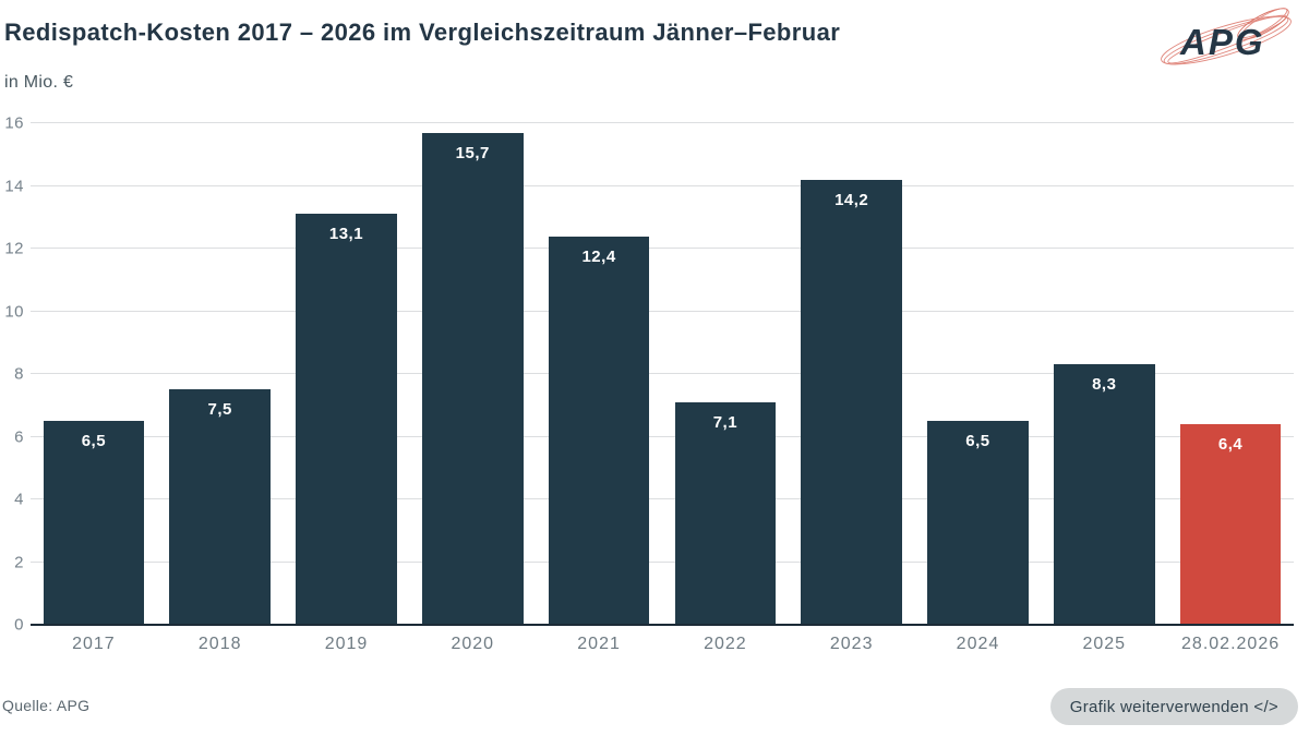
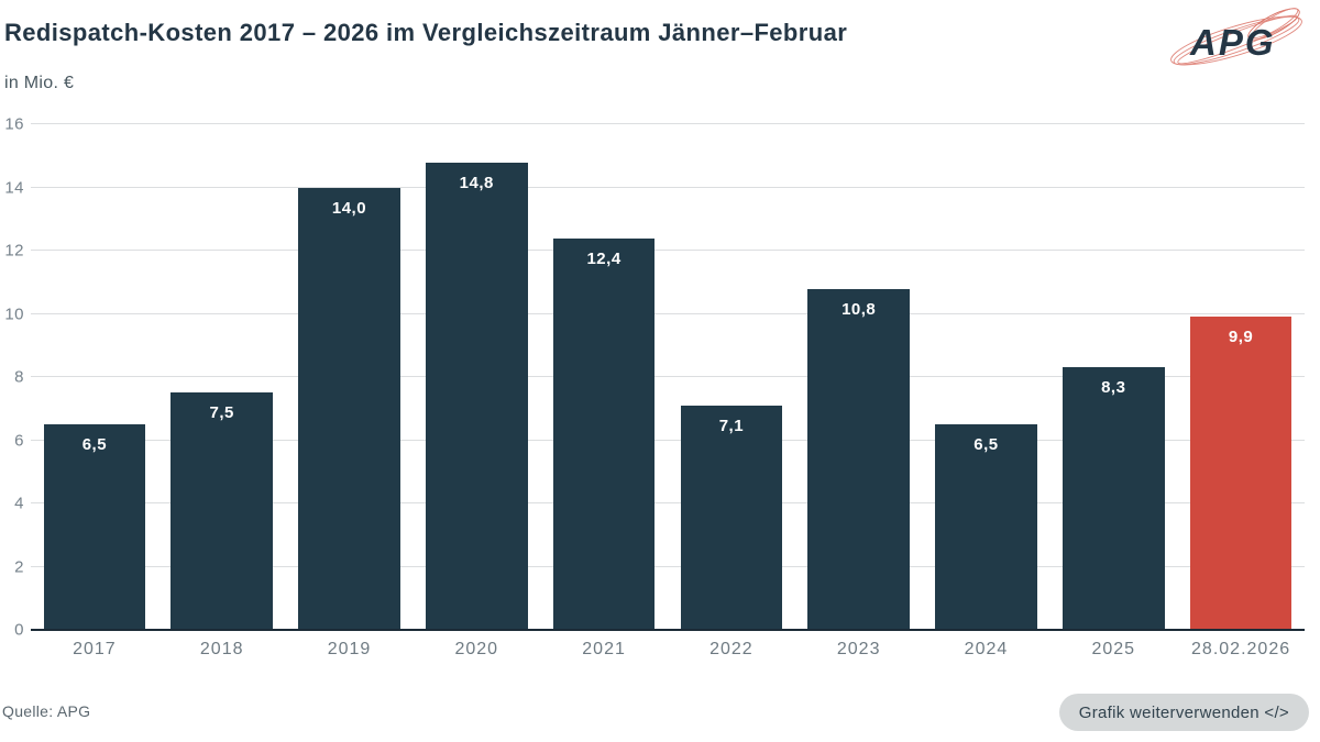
2019: 13,1 -> 14,0
2020: 15,7 -> 14,8
2023: 14,2 -> 10,8
28.02.2026: 6,4 -> 9,9
